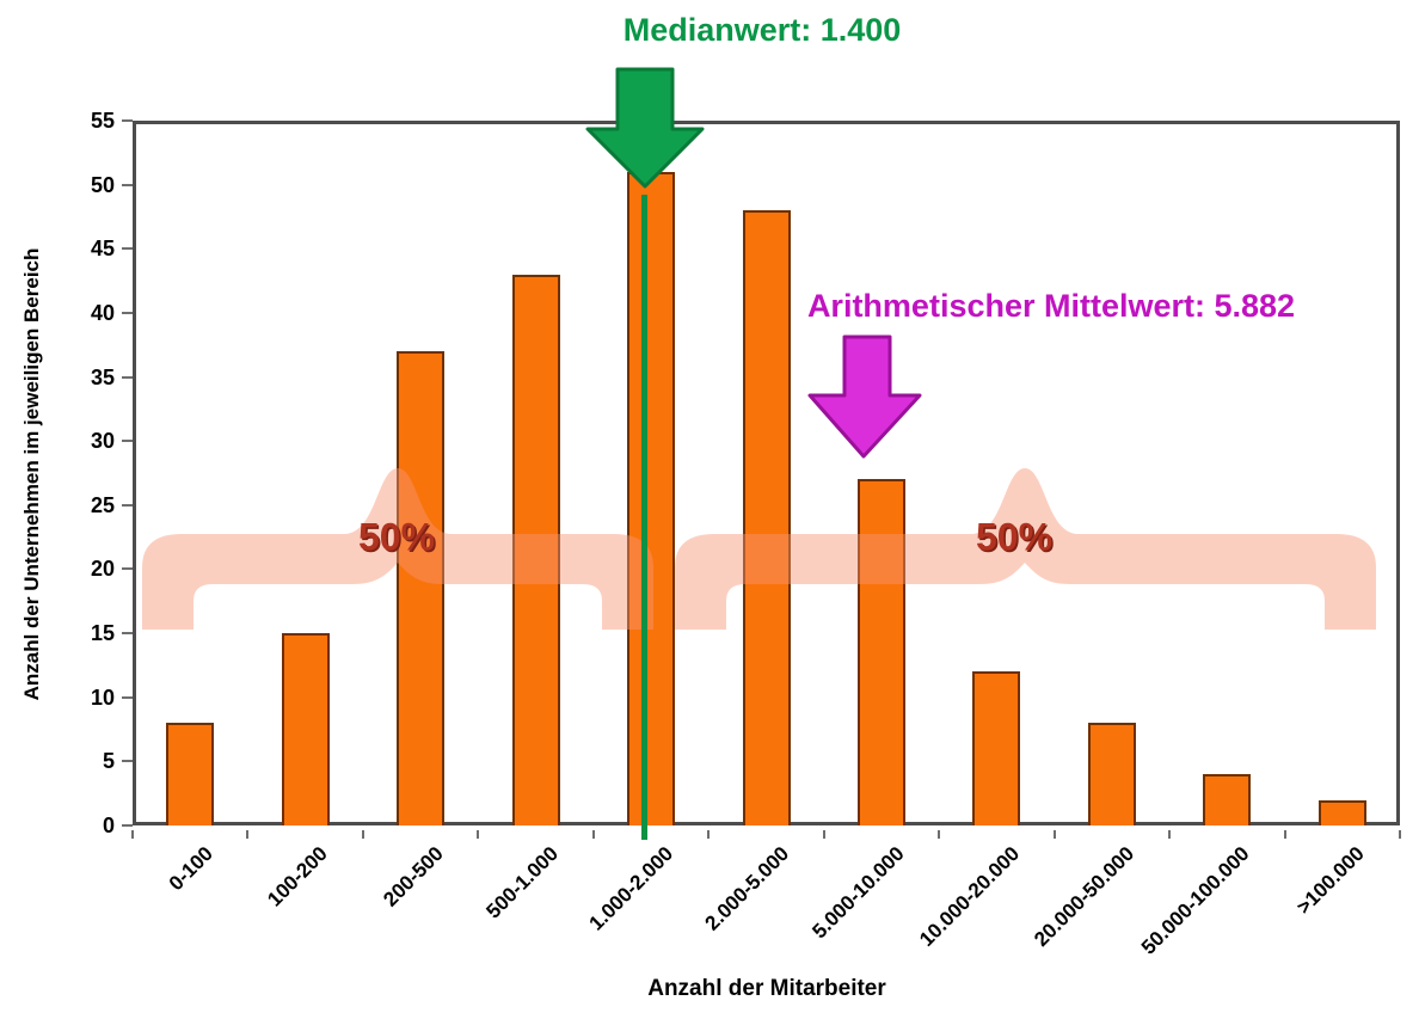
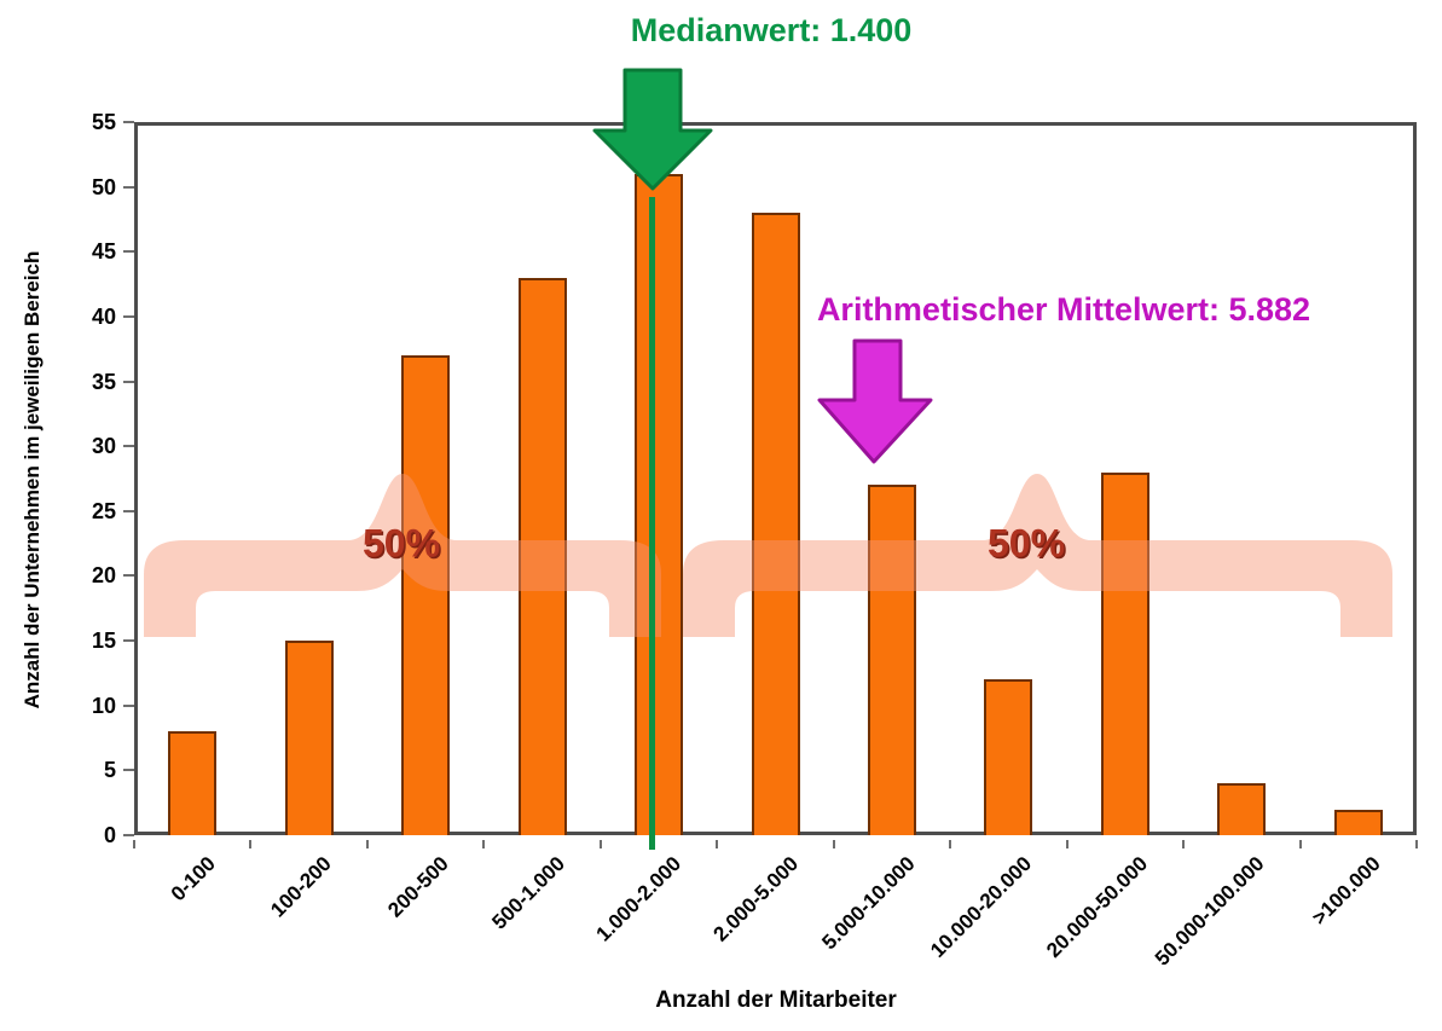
20.000-50.000: 8 -> 28
